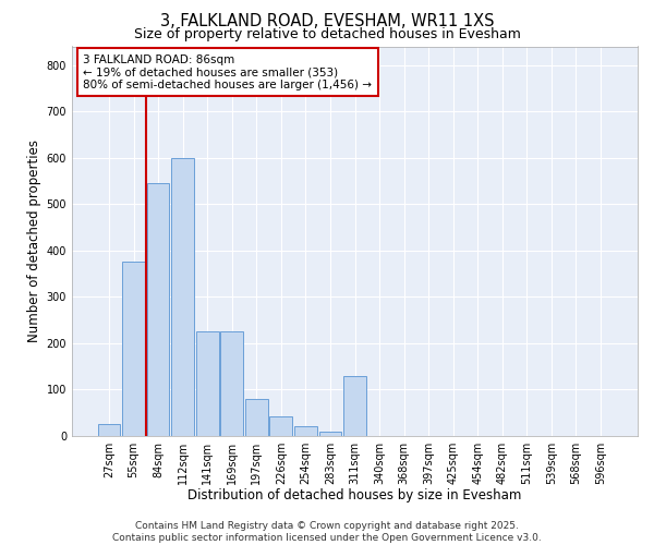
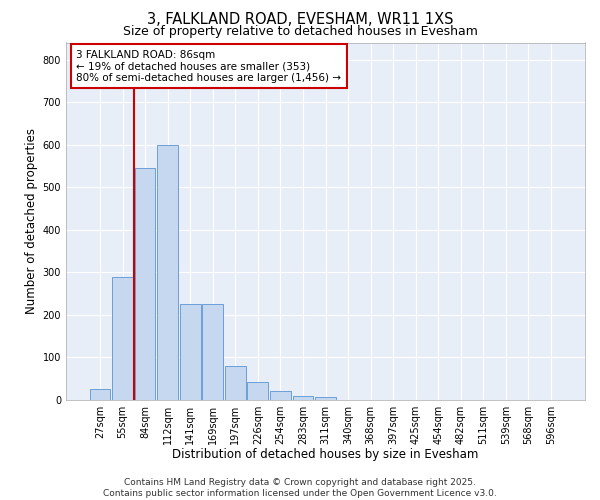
55sqm: 375 -> 290
311sqm: 130 -> 8
